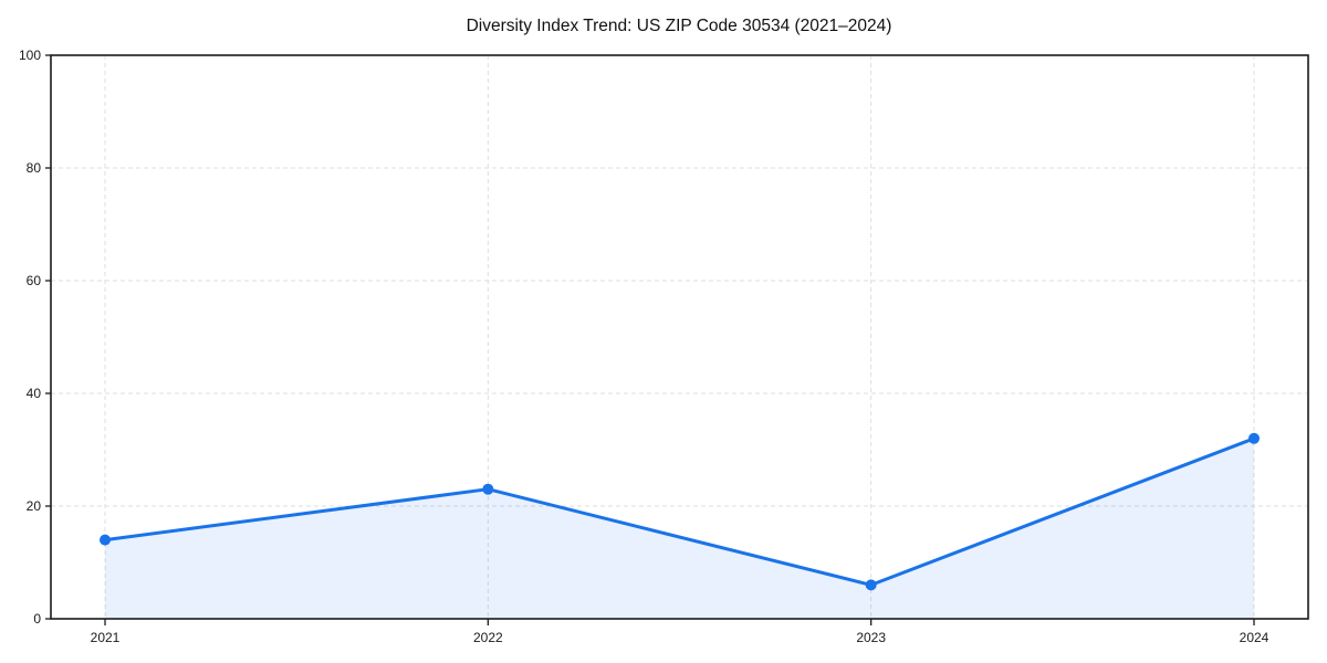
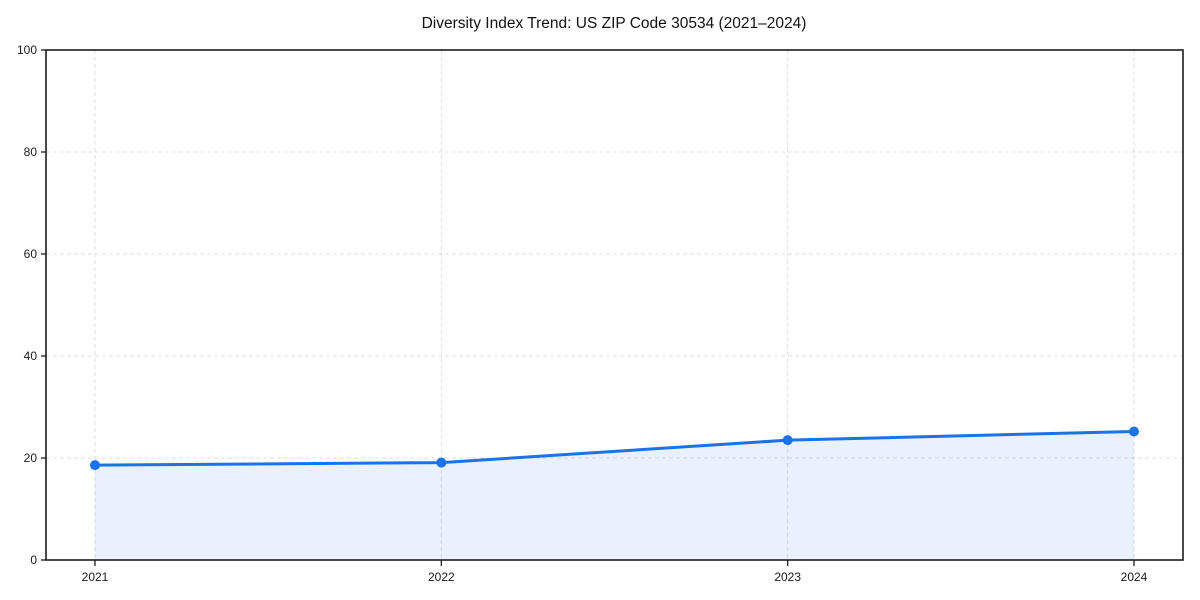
2021: 14 -> 19
2022: 23 -> 19
2023: 6 -> 24
2024: 32 -> 25
